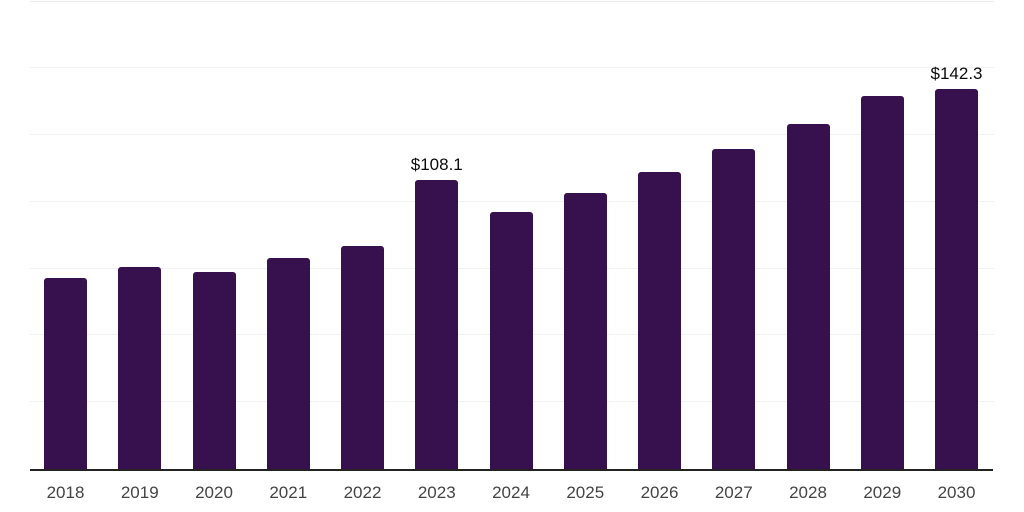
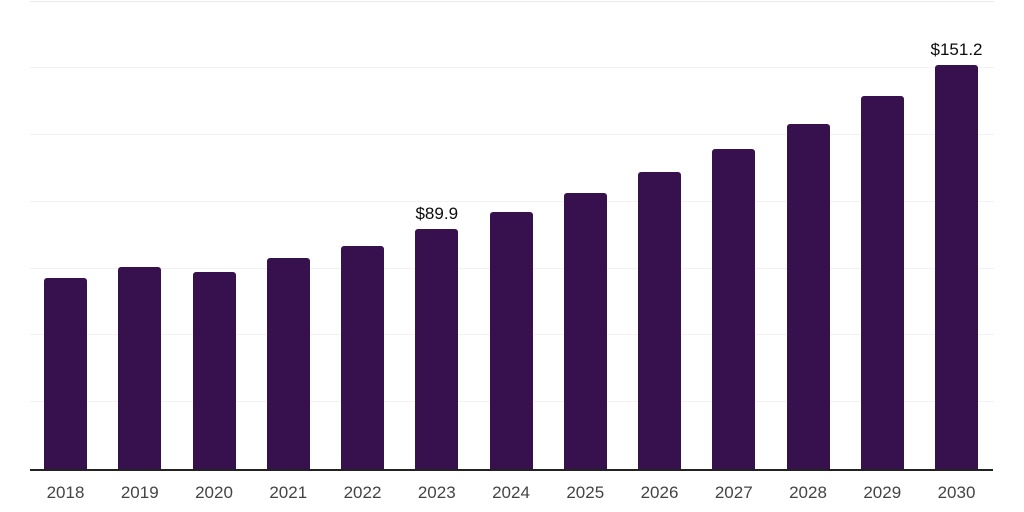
2023: $108.1 -> $89.9
2030: $142.3 -> $151.2
